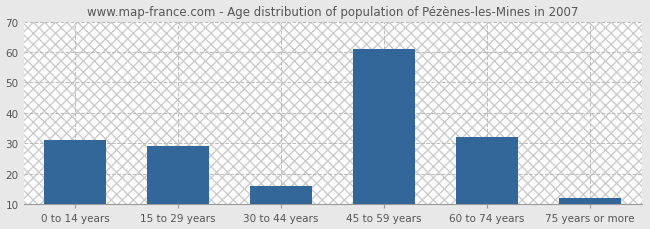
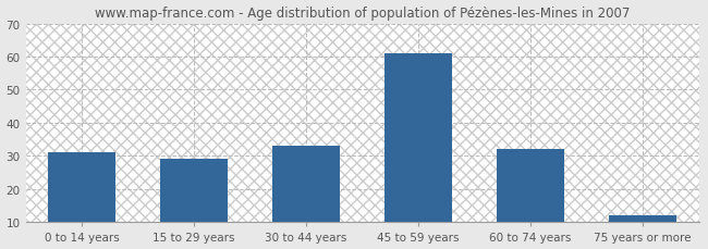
30 to 44 years: 16 -> 33
